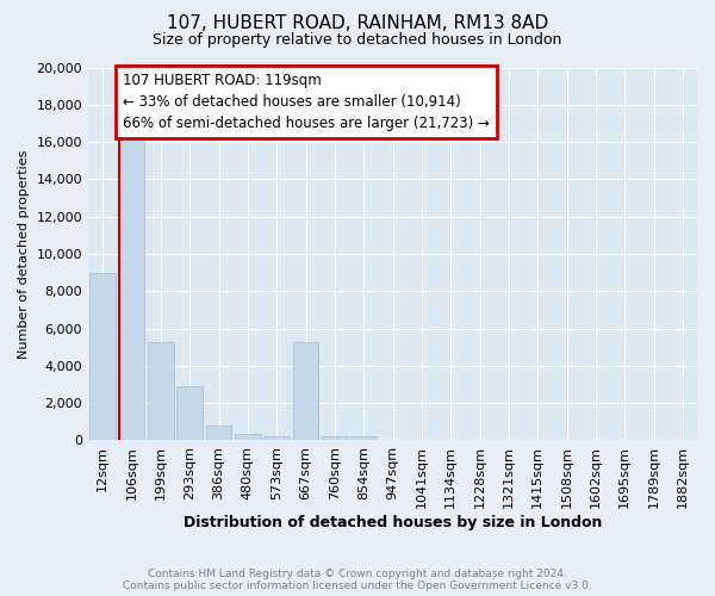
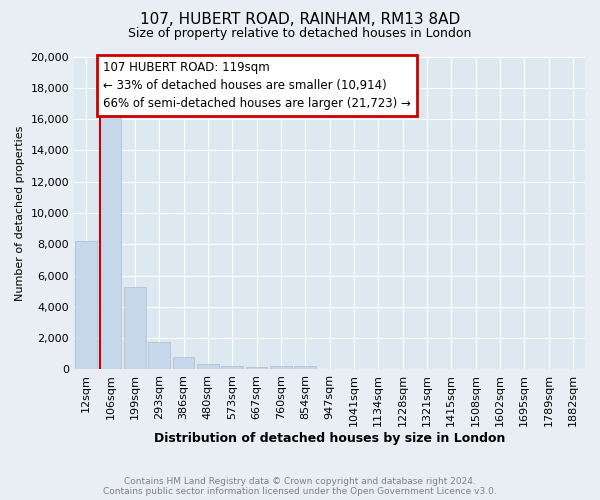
12sqm: 9,000 -> 8,200
293sqm: 2,900 -> 1,800
667sqm: 5,300 -> 200
